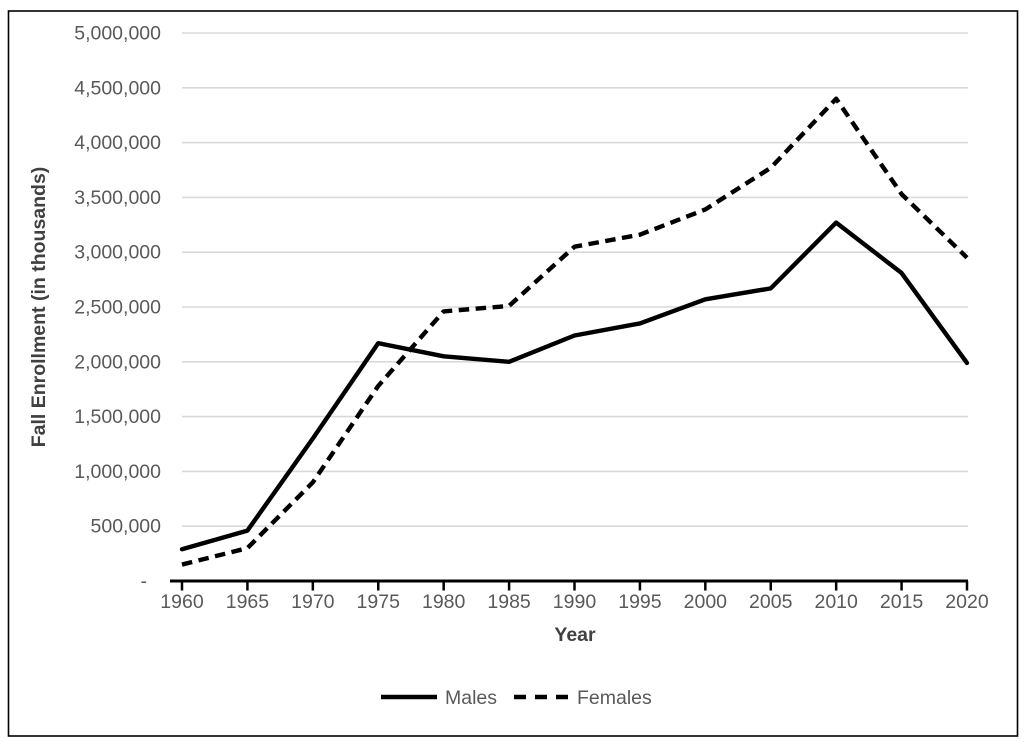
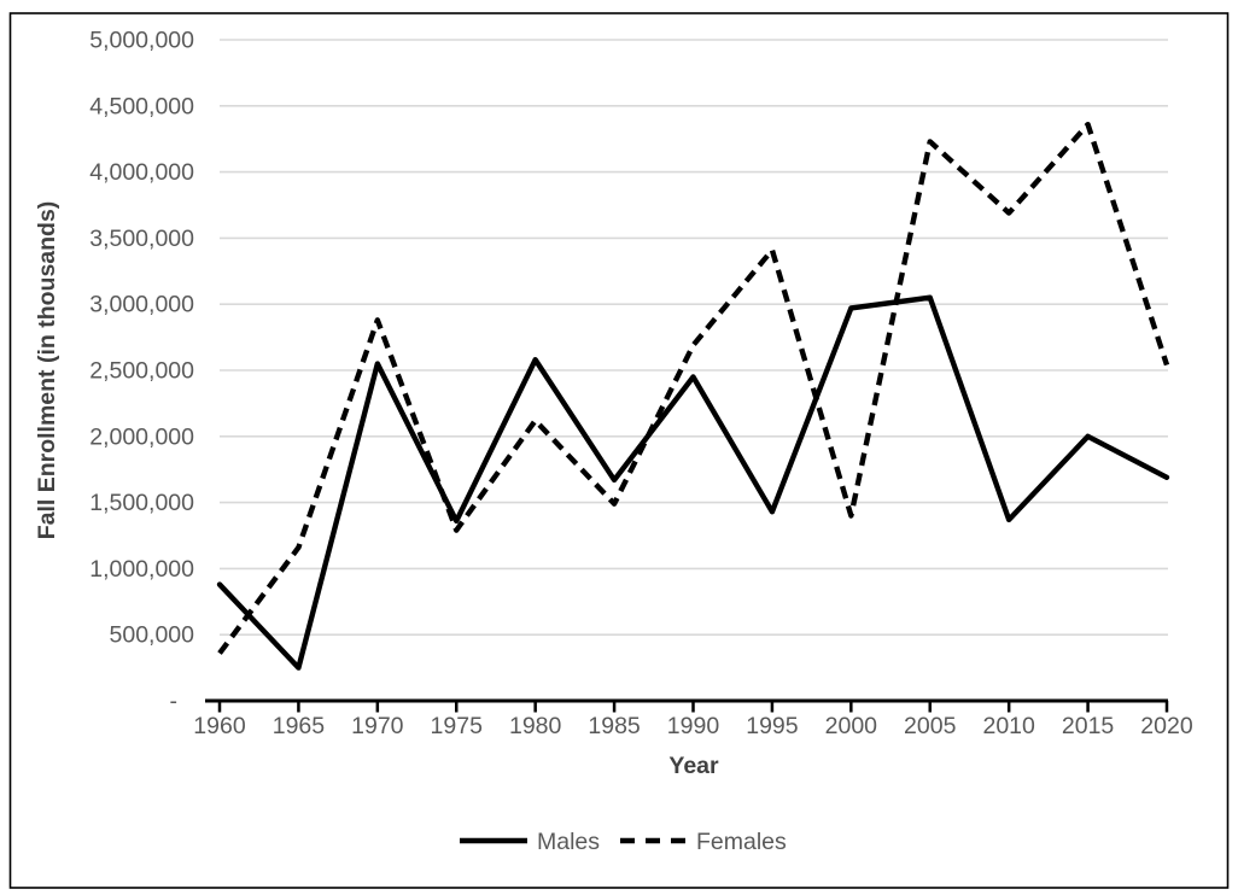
Males/1960: 290000 -> 880000
Females/1960: 150000 -> 360000
Males/1965: 460000 -> 250000
Females/1965: 300000 -> 1160000
Males/1970: 1300000 -> 2550000
Females/1970: 900000 -> 2880000
Males/1975: 2170000 -> 1360000
Females/1975: 1780000 -> 1290000
Males/1980: 2050000 -> 2580000
Females/1980: 2460000 -> 2120000
Males/1985: 2000000 -> 1670000
Females/1985: 2510000 -> 1490000
Males/1990: 2240000 -> 2450000
Females/1990: 3050000 -> 2690000
Males/1995: 2350000 -> 1430000
Females/1995: 3160000 -> 3410000
Males/2000: 2570000 -> 2970000
Females/2000: 3390000 -> 1400000
Males/2005: 2670000 -> 3050000
Females/2005: 3770000 -> 4230000
Males/2010: 3270000 -> 1370000
Females/2010: 4400000 -> 3690000
Males/2015: 2810000 -> 2000000
Females/2015: 3530000 -> 4360000
Males/2020: 1990000 -> 1690000
Females/2020: 2950000 -> 2540000
